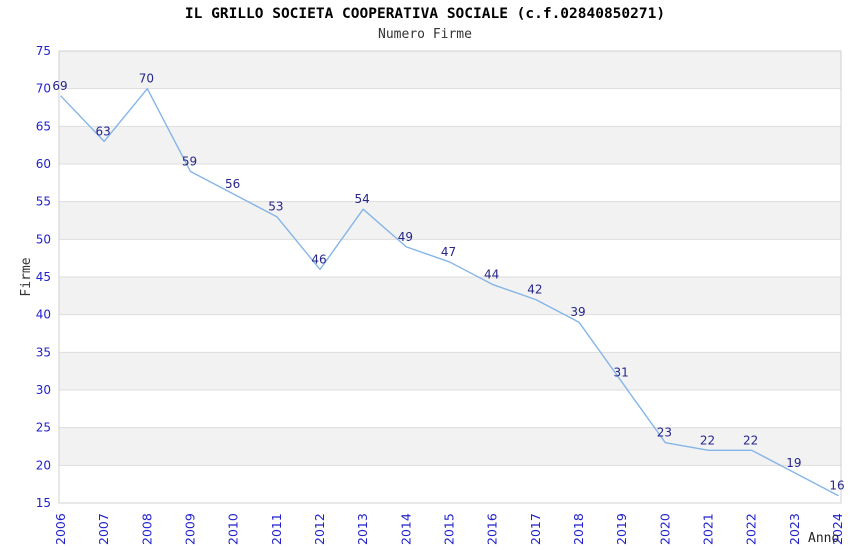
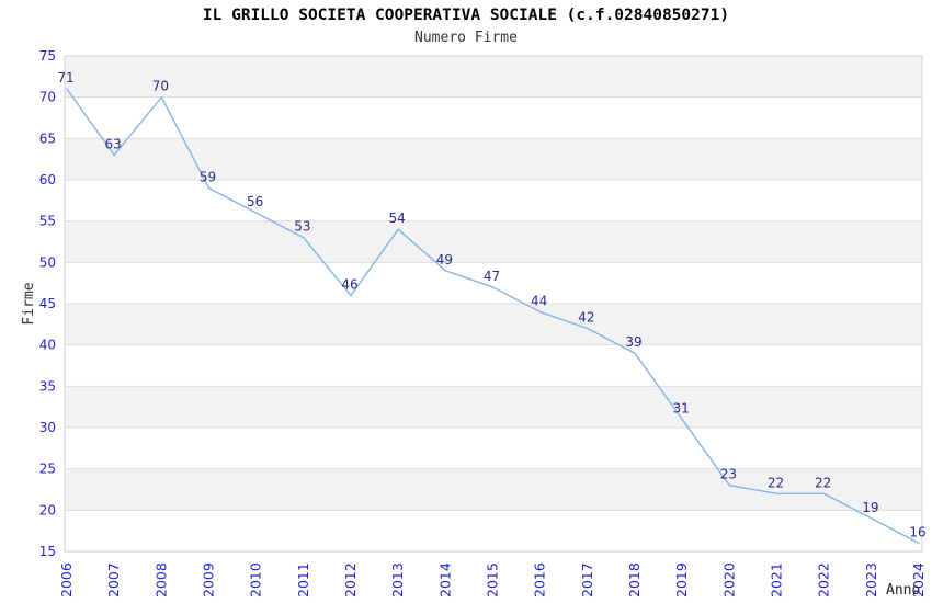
2006: 69 -> 71
